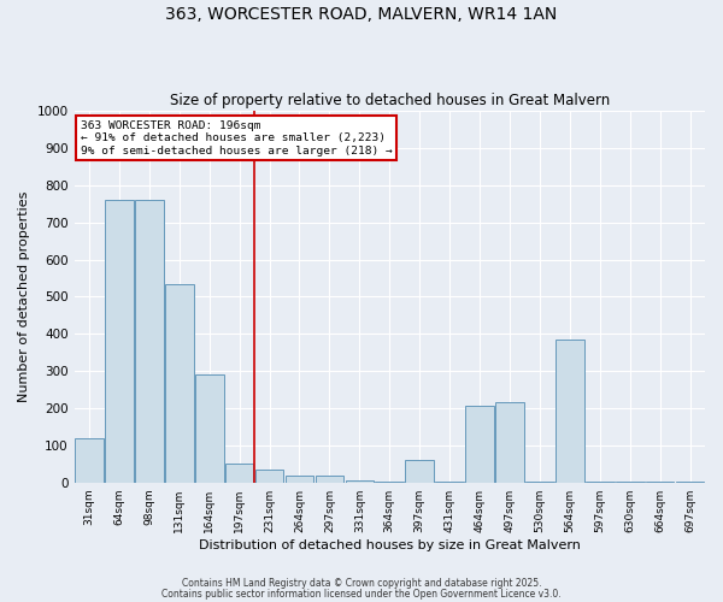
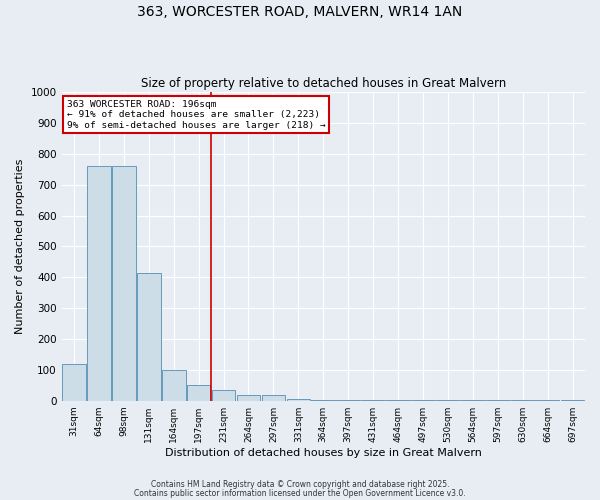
131sqm: 535 -> 415
164sqm: 290 -> 100
397sqm: 60 -> 1
464sqm: 205 -> 1
497sqm: 215 -> 1
564sqm: 385 -> 1
